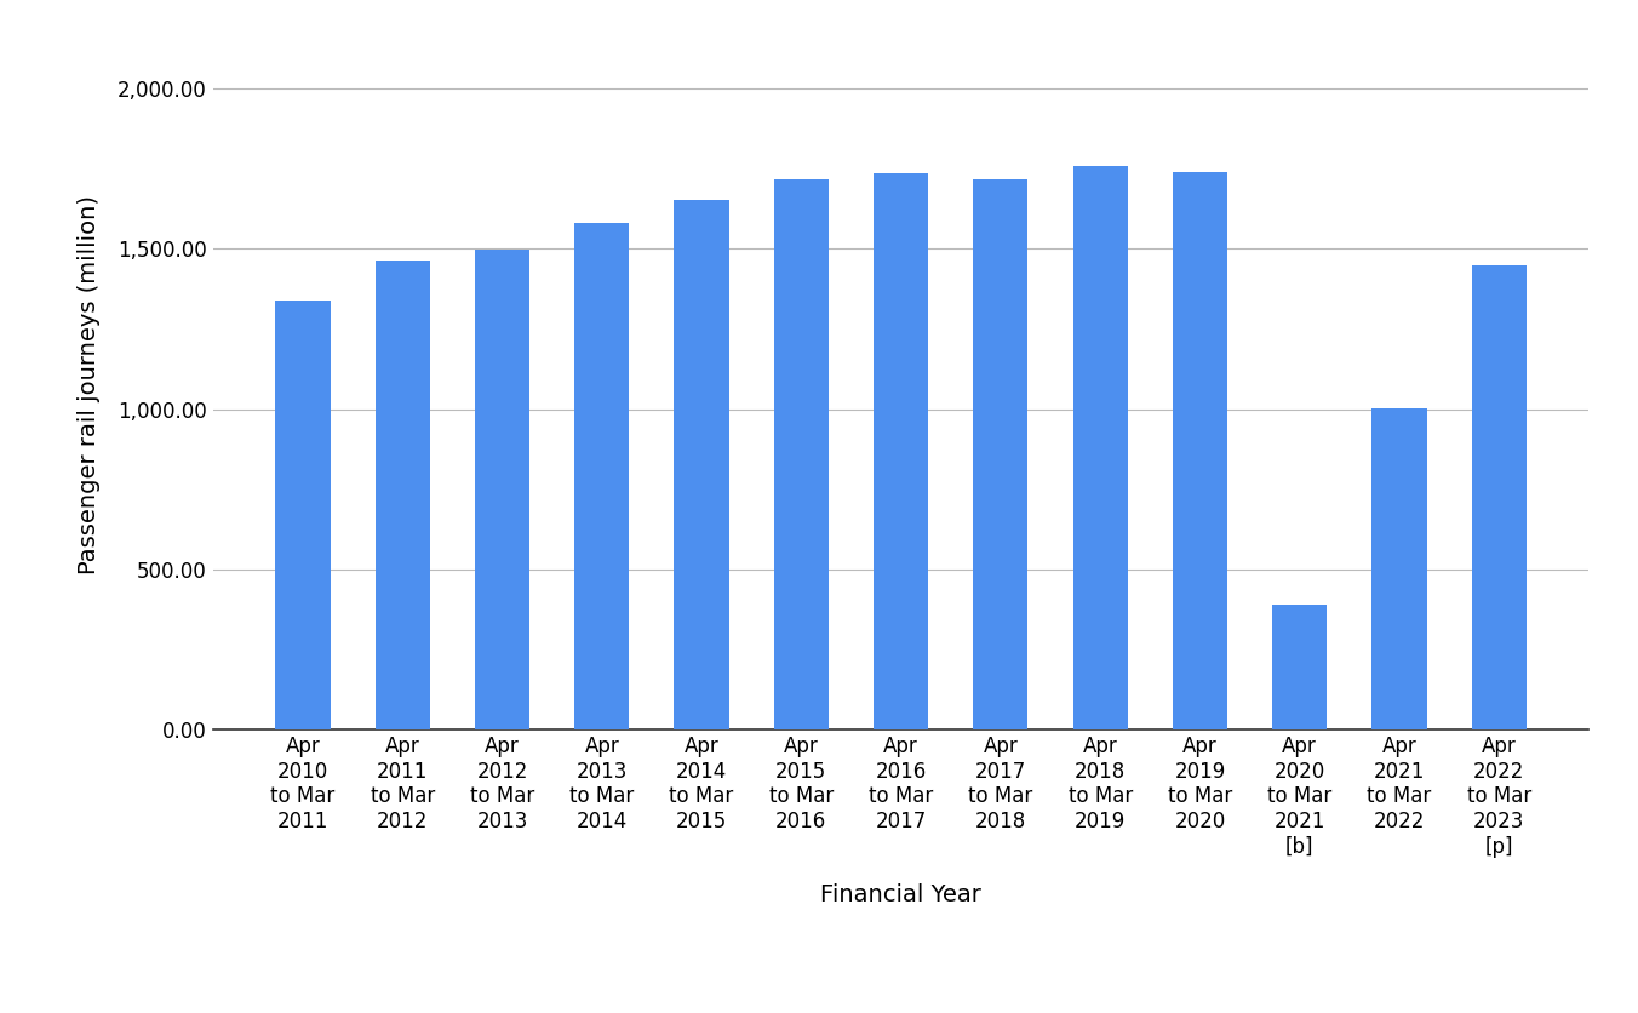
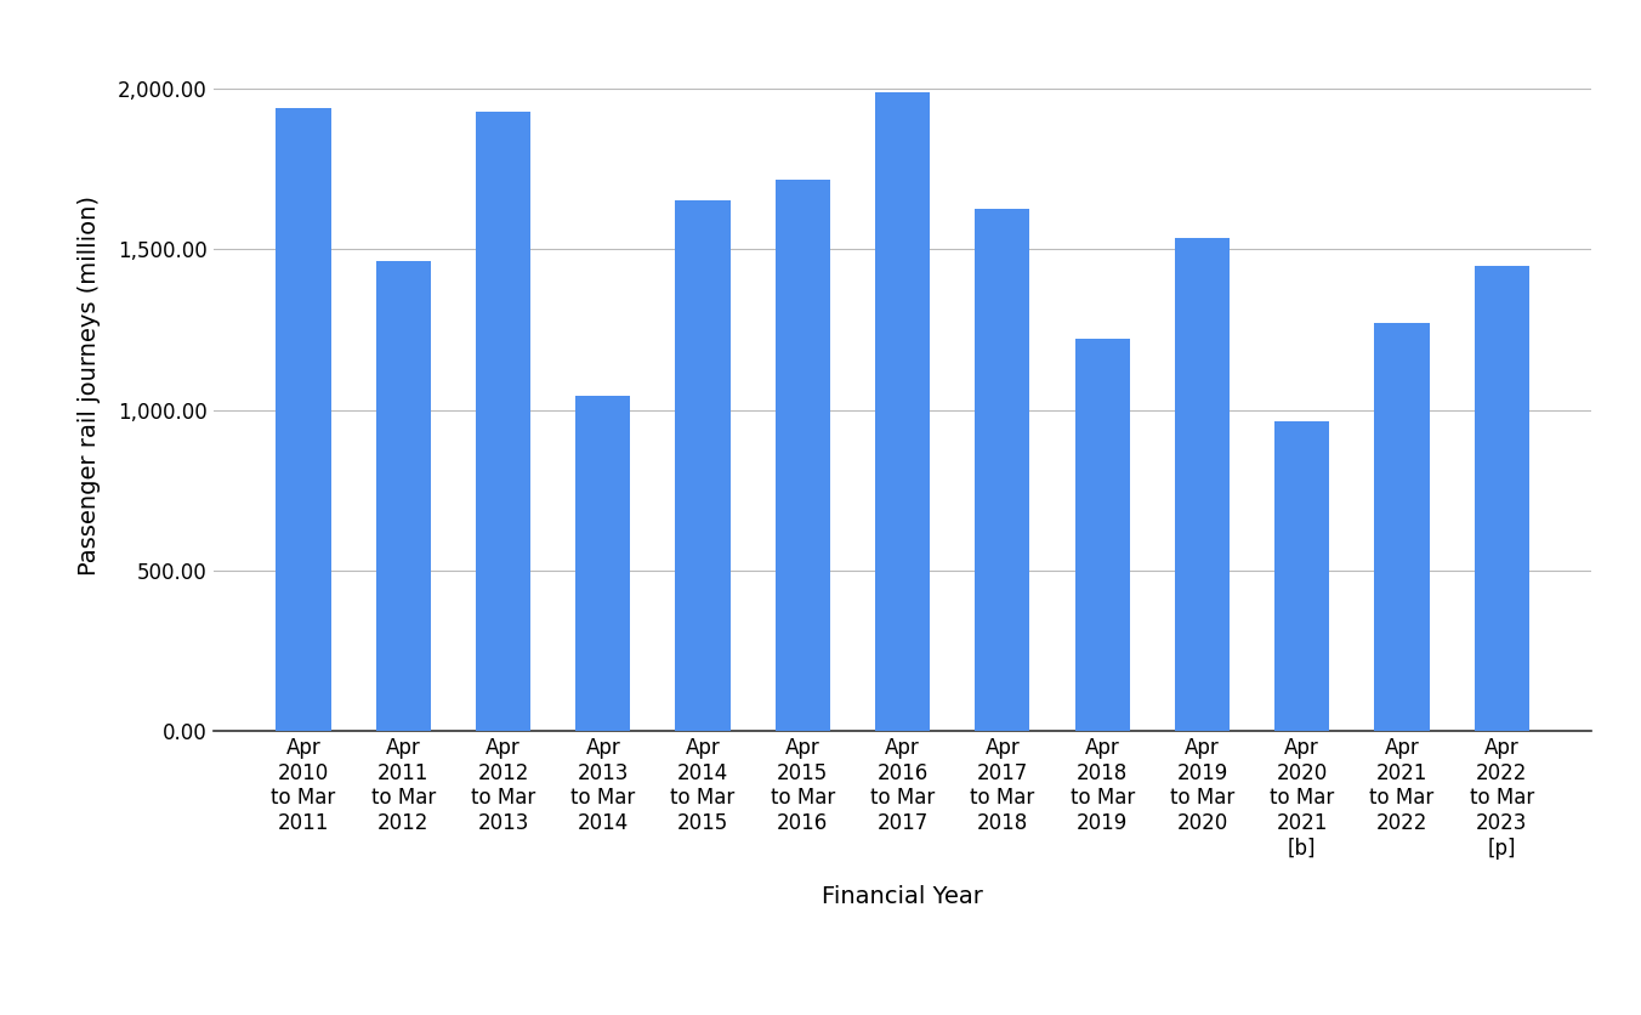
Apr 2010 to Mar 2011: 1,339 -> 1,940
Apr 2012 to Mar 2013: 1,496 -> 1,930
Apr 2013 to Mar 2014: 1,579 -> 1,045
Apr 2016 to Mar 2017: 1,734 -> 1,990
Apr 2017 to Mar 2018: 1,716 -> 1,625
Apr 2018 to Mar 2019: 1,759 -> 1,220
Apr 2019 to Mar 2020: 1,741 -> 1,535
Apr 2020 to Mar 2021 [b]: 388 -> 965
Apr 2021 to Mar 2022: 1,002 -> 1,270
